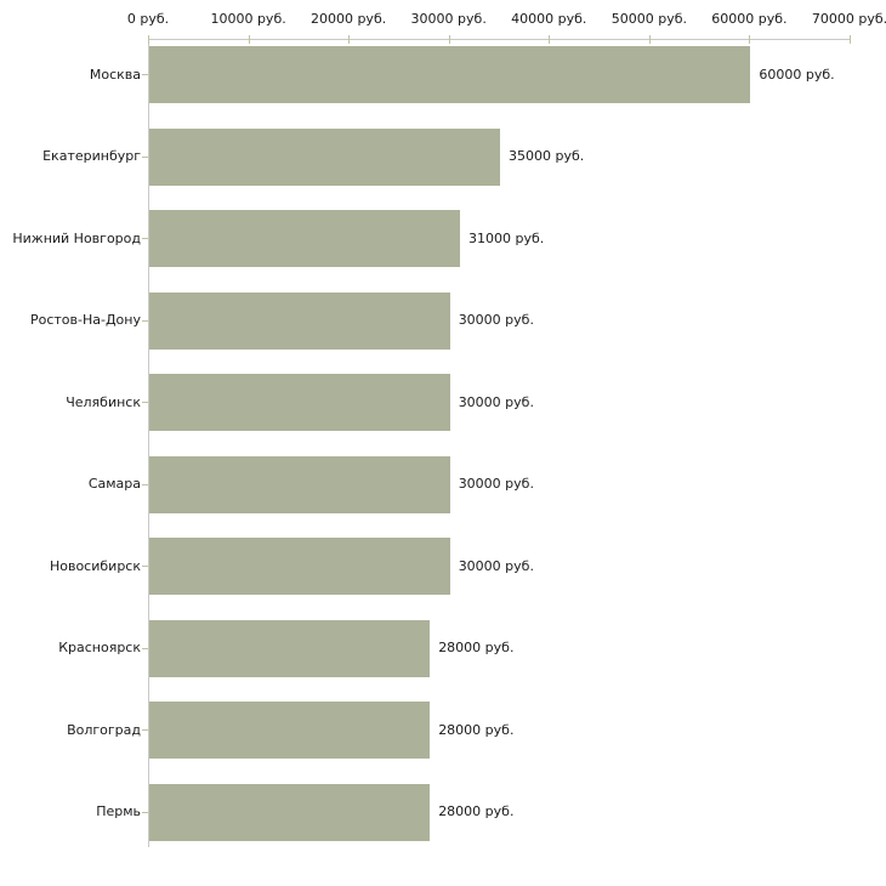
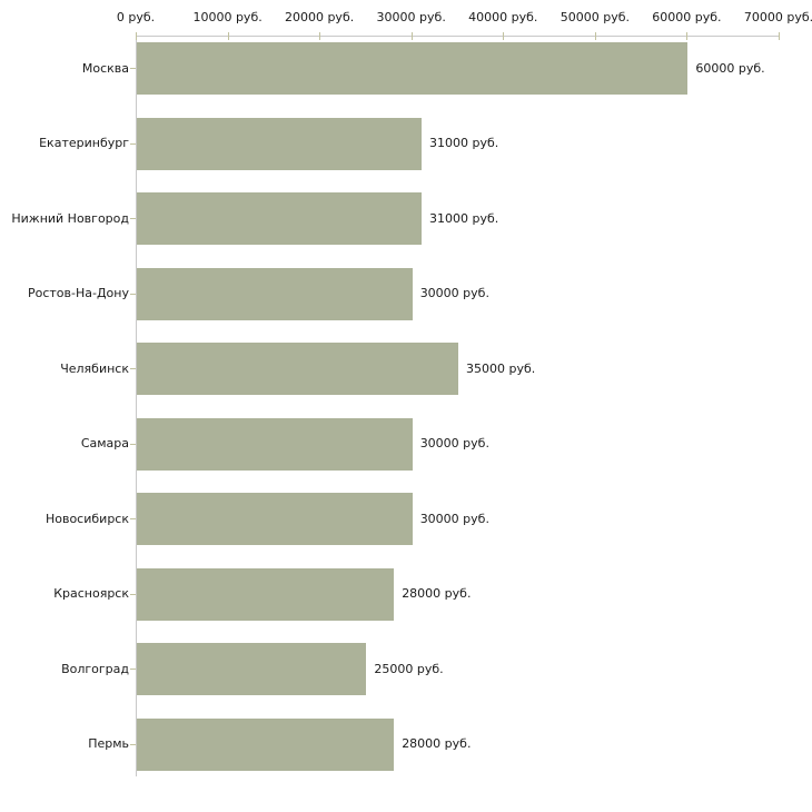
Екатеринбург: 35000 -> 31000
Челябинск: 30000 -> 35000
Волгоград: 28000 -> 25000
